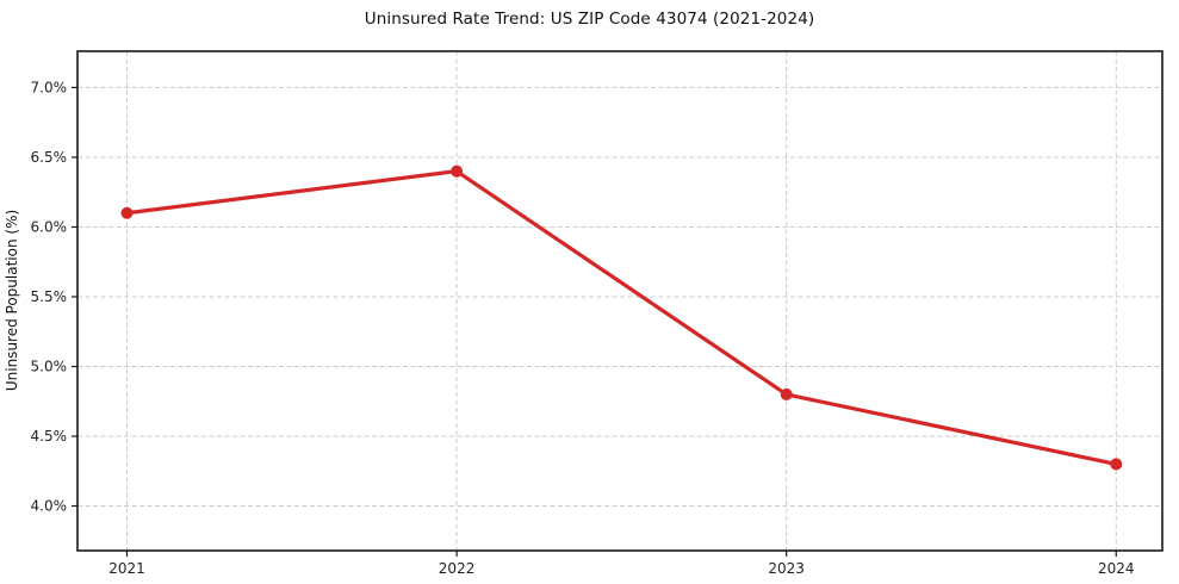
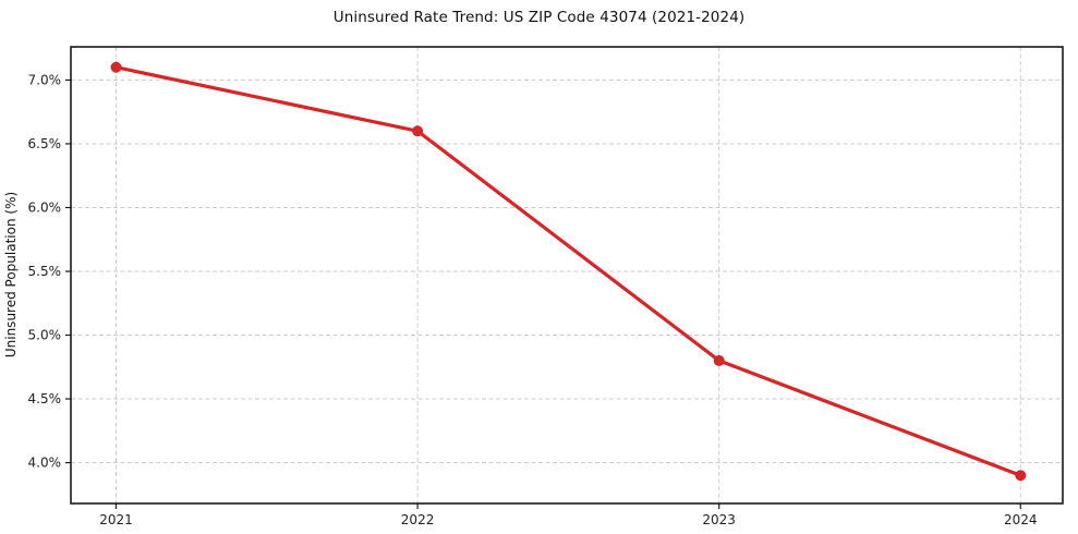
2021: 6.1% -> 7.1%
2022: 6.4% -> 6.6%
2024: 4.3% -> 3.9%
